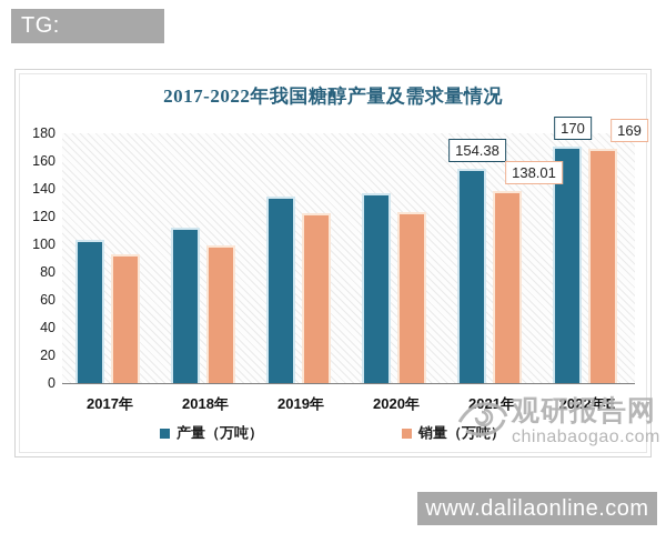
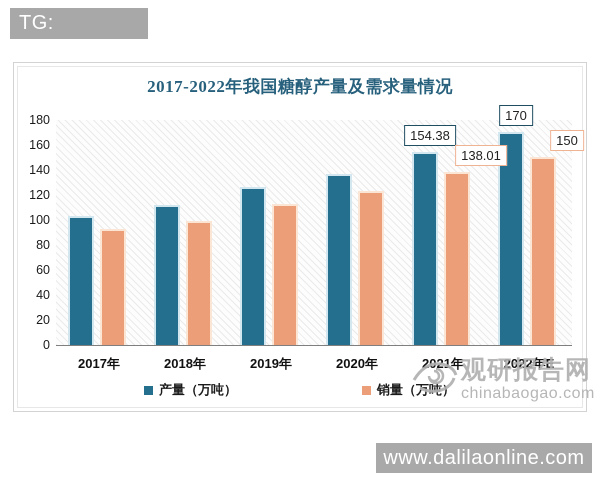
产量（万吨）/2019年: 134 -> 126
销量（万吨）/2019年: 122 -> 112
销量（万吨）/2022年E: 169 -> 150
